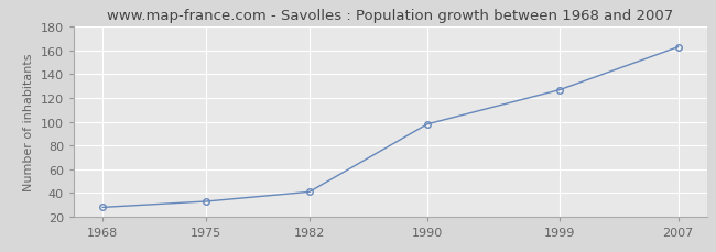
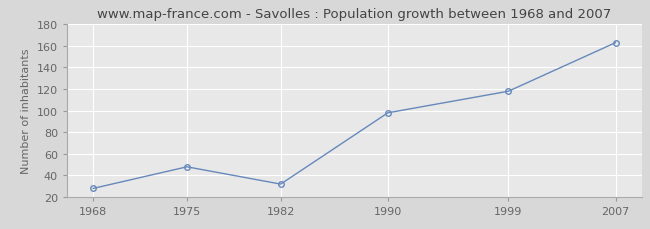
1975: 33 -> 48
1982: 41 -> 32
1999: 127 -> 118
